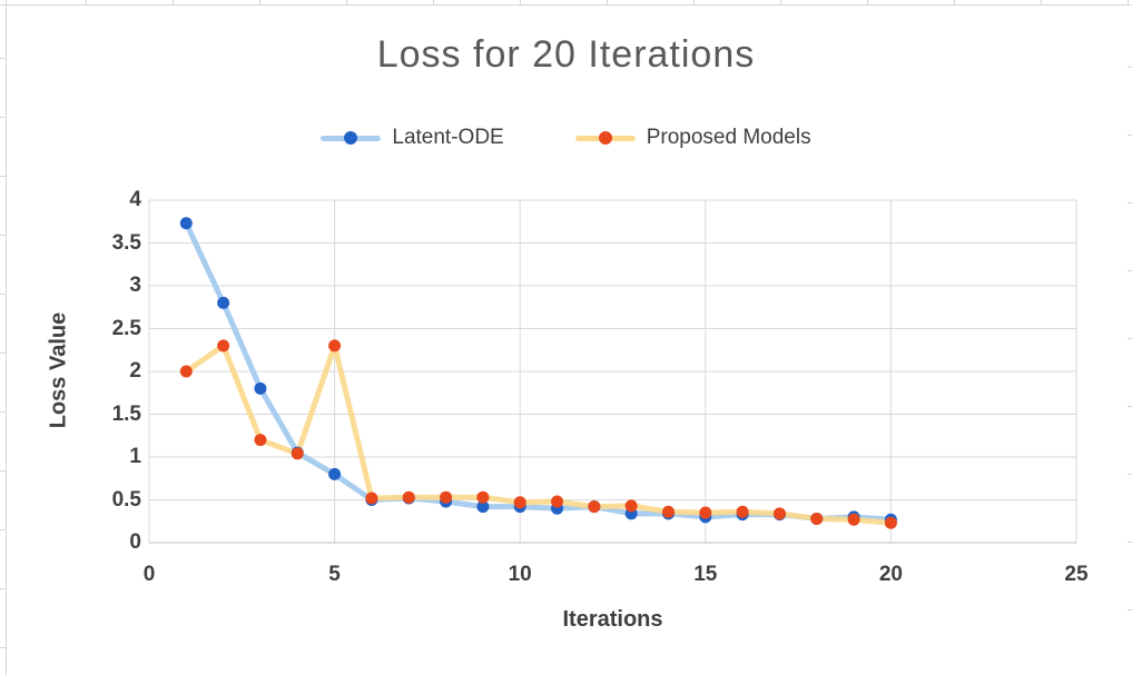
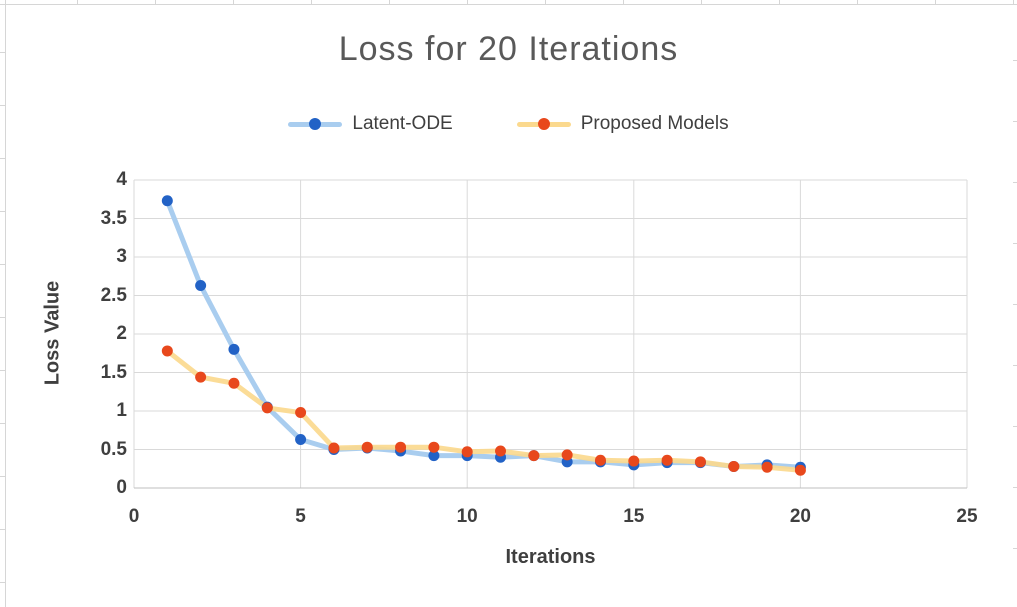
Proposed Models/1: 2.0 -> 1.8
Latent-ODE/2: 2.8 -> 2.6
Proposed Models/2: 2.3 -> 1.4
Proposed Models/3: 1.2 -> 1.4
Latent-ODE/5: 0.8 -> 0.6
Proposed Models/5: 2.3 -> 1.0
